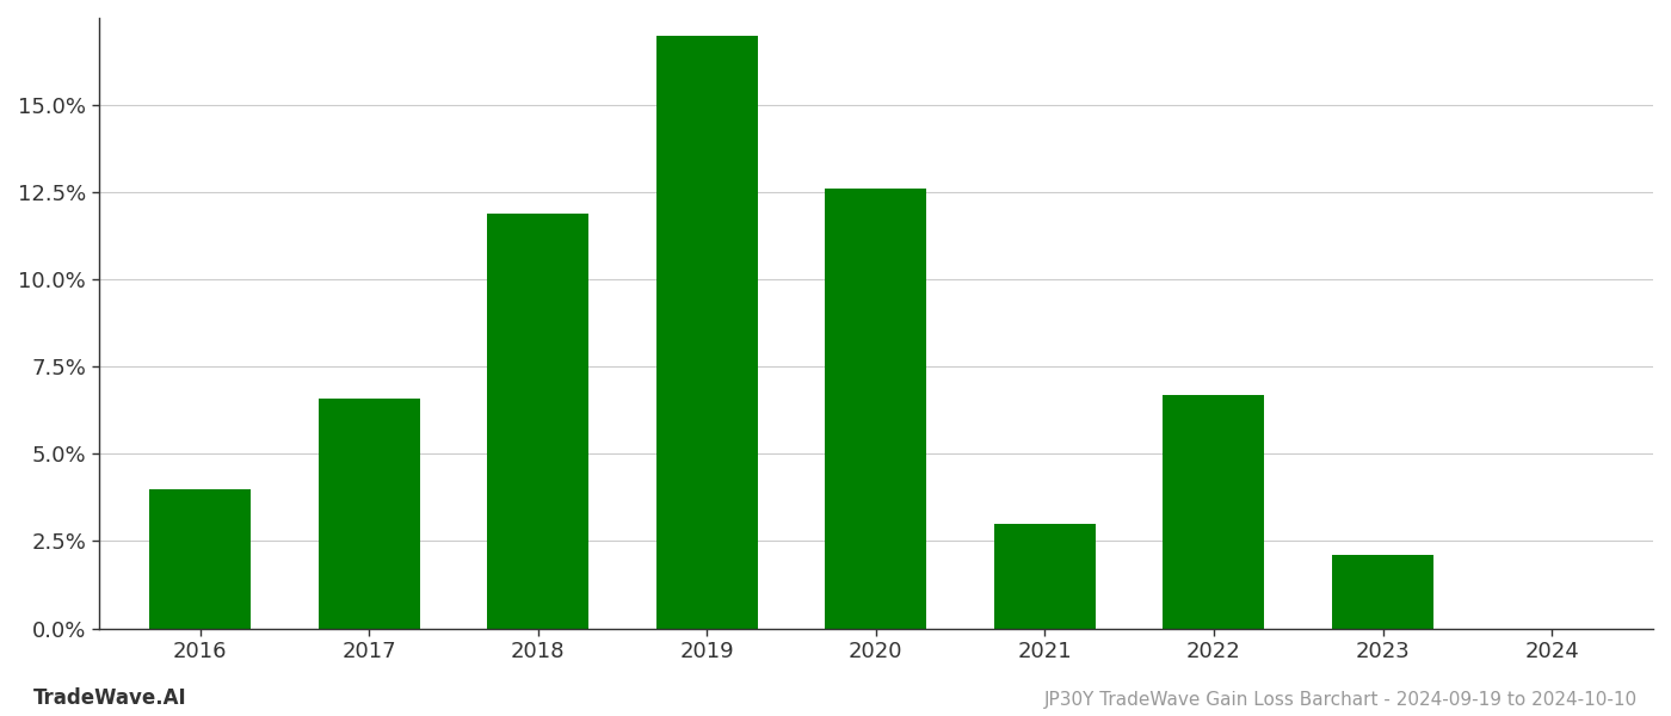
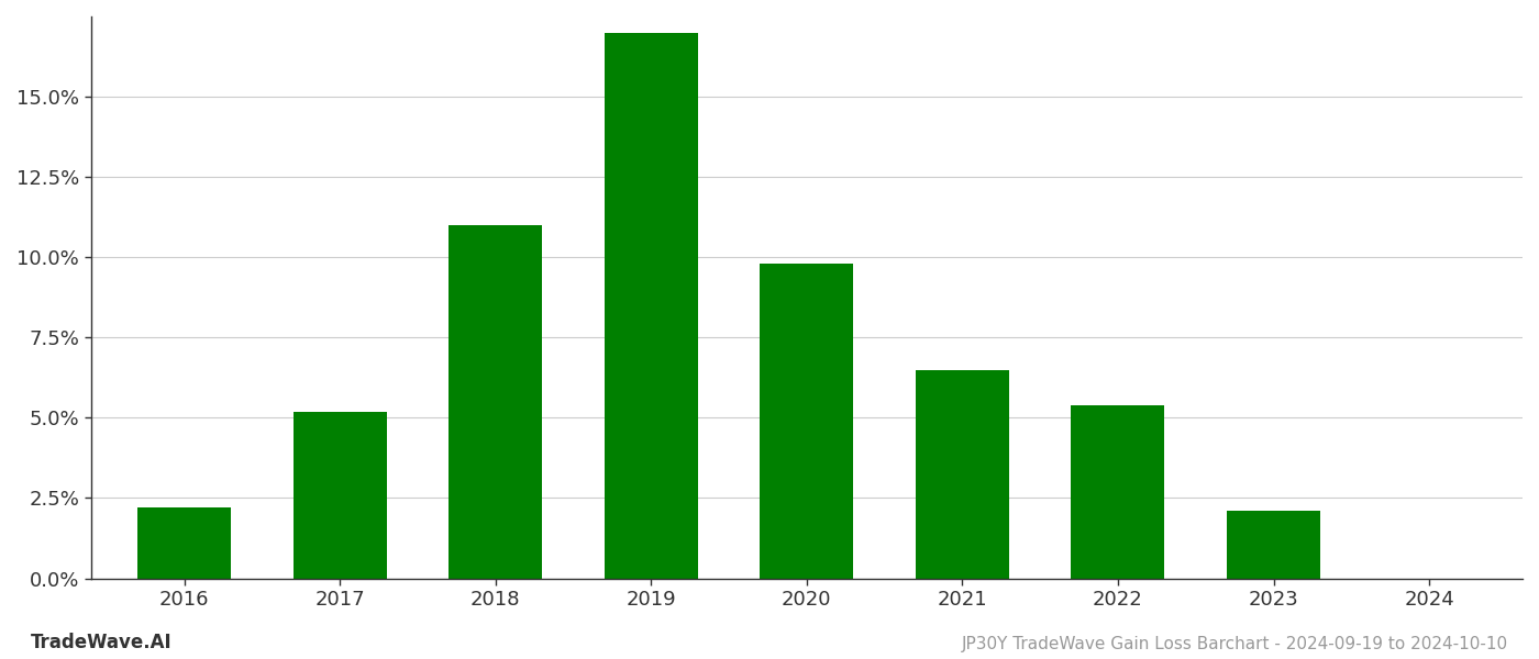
2016: 4.0% -> 2.2%
2017: 6.6% -> 5.2%
2018: 11.9% -> 11.0%
2020: 12.6% -> 9.8%
2021: 3.0% -> 6.5%
2022: 6.7% -> 5.4%
